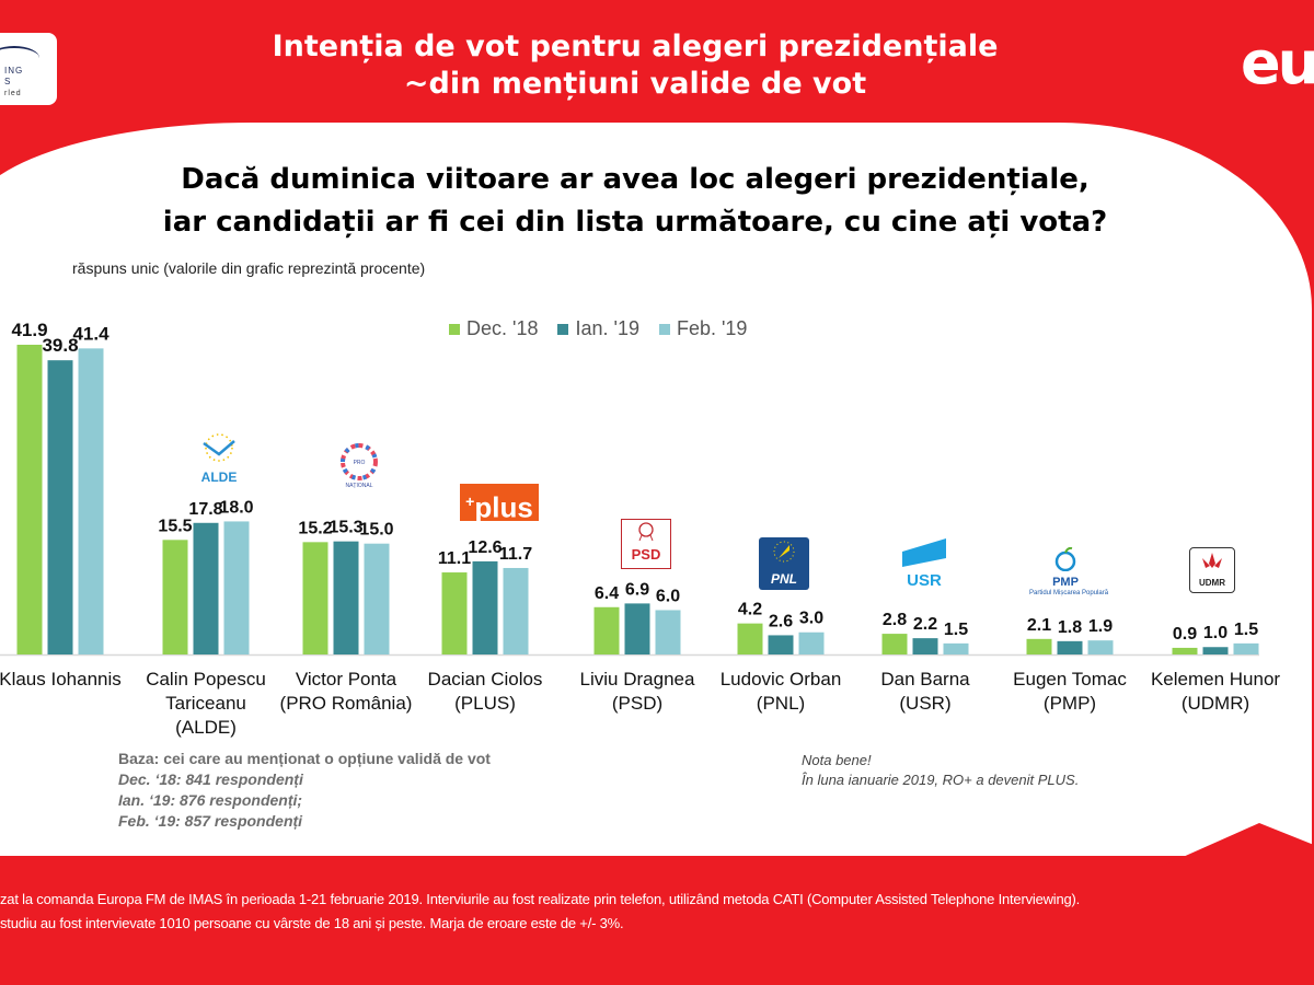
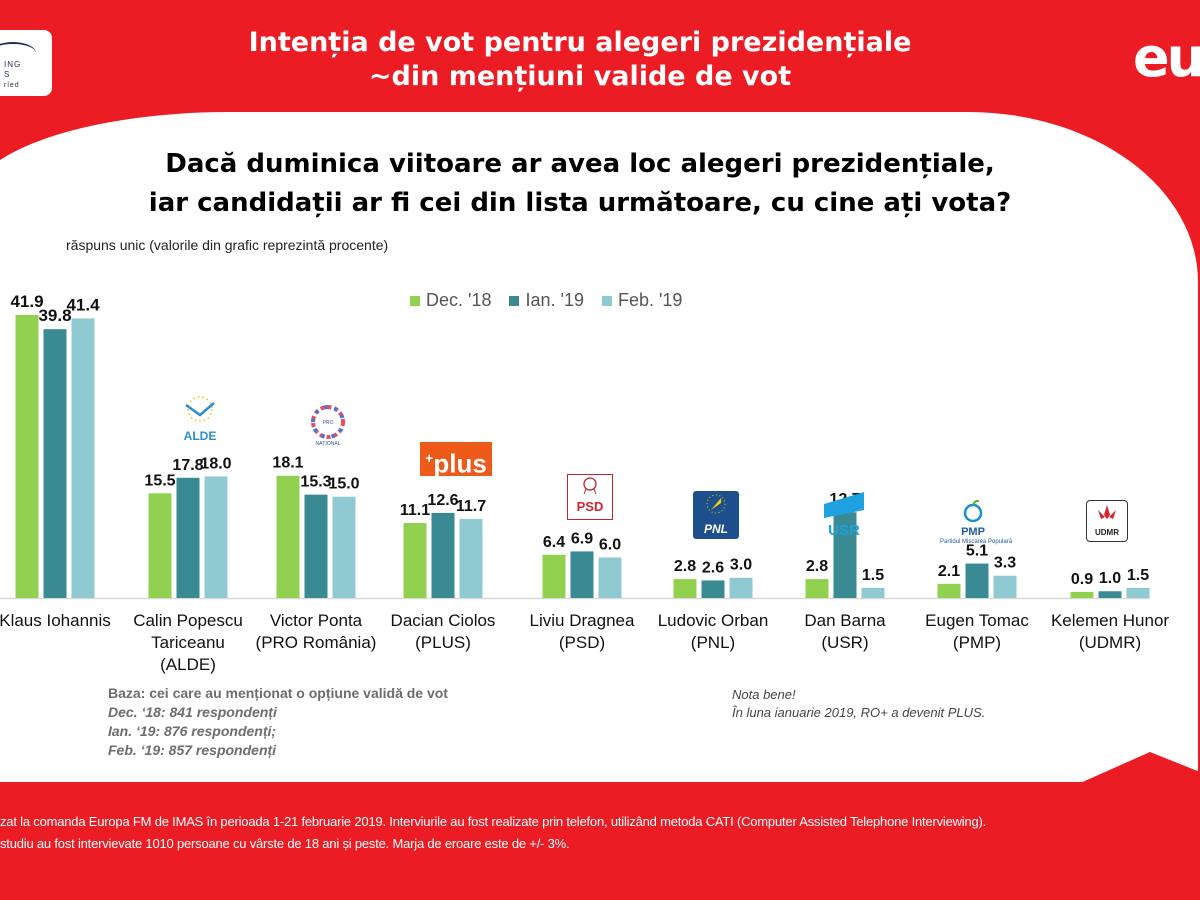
Dec. '18/Victor Ponta (PRO România): 15.2 -> 18.1
Dec. '18/Ludovic Orban (PNL): 4.2 -> 2.8
Ian. '19/Dan Barna (USR): 2.2 -> 12.7
Ian. '19/Eugen Tomac (PMP): 1.8 -> 5.1
Feb. '19/Eugen Tomac (PMP): 1.9 -> 3.3
